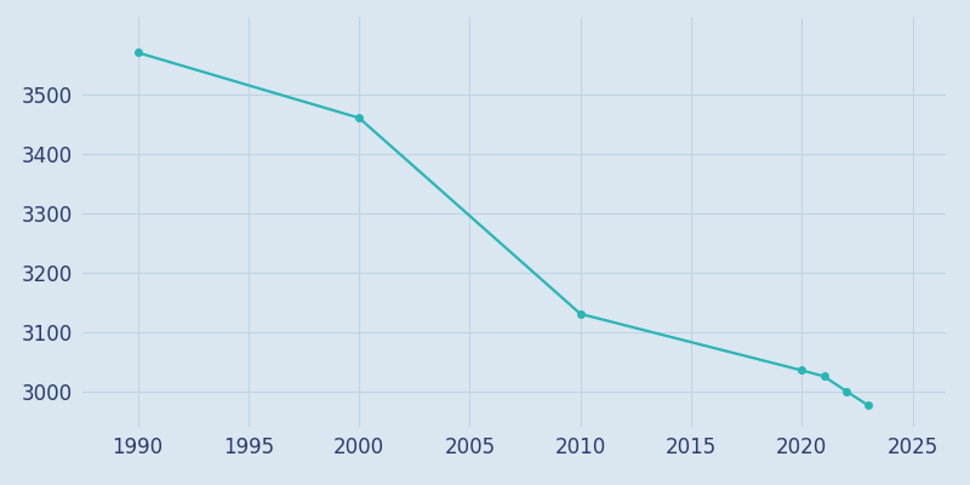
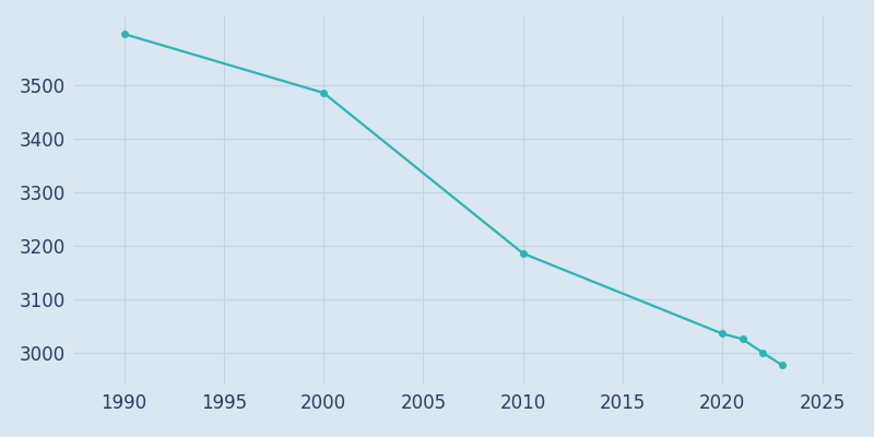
1990: 3570 -> 3595
2000: 3460 -> 3485
2010: 3130 -> 3185
